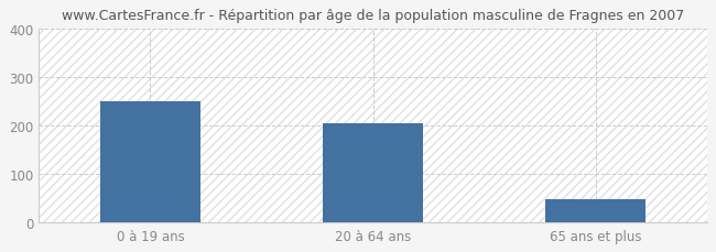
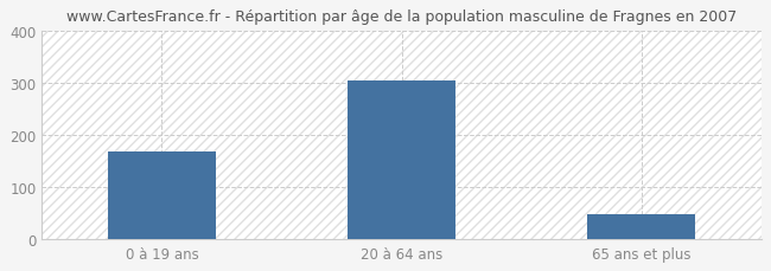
0 à 19 ans: 250 -> 168
20 à 64 ans: 205 -> 303
